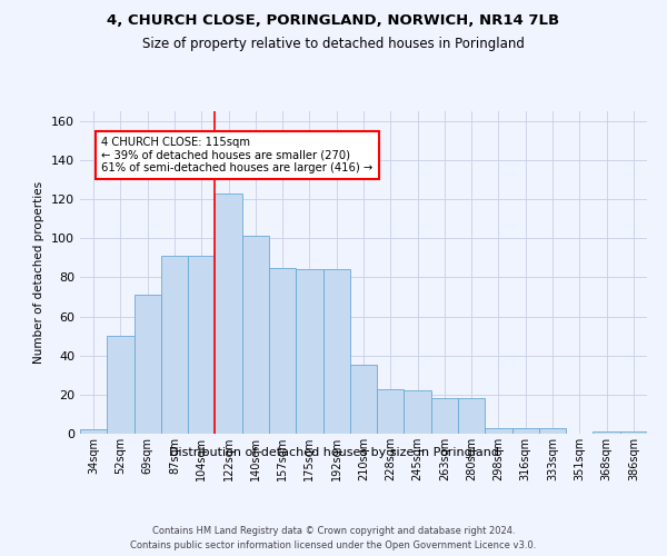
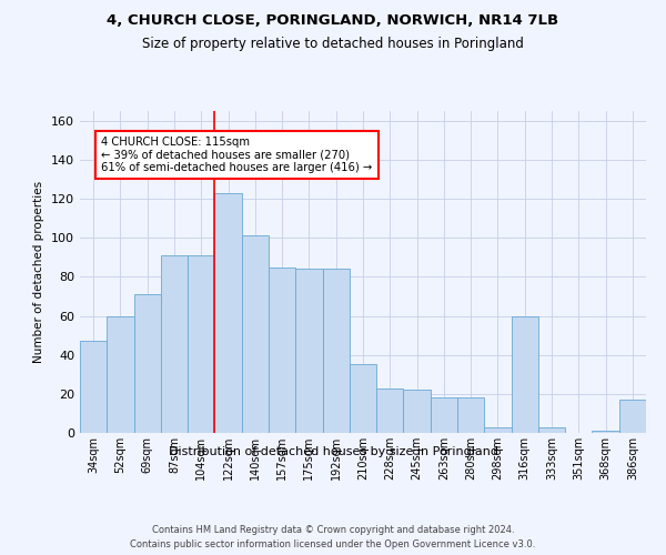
34sqm: 2 -> 47
52sqm: 50 -> 60
316sqm: 3 -> 60
386sqm: 1 -> 17
